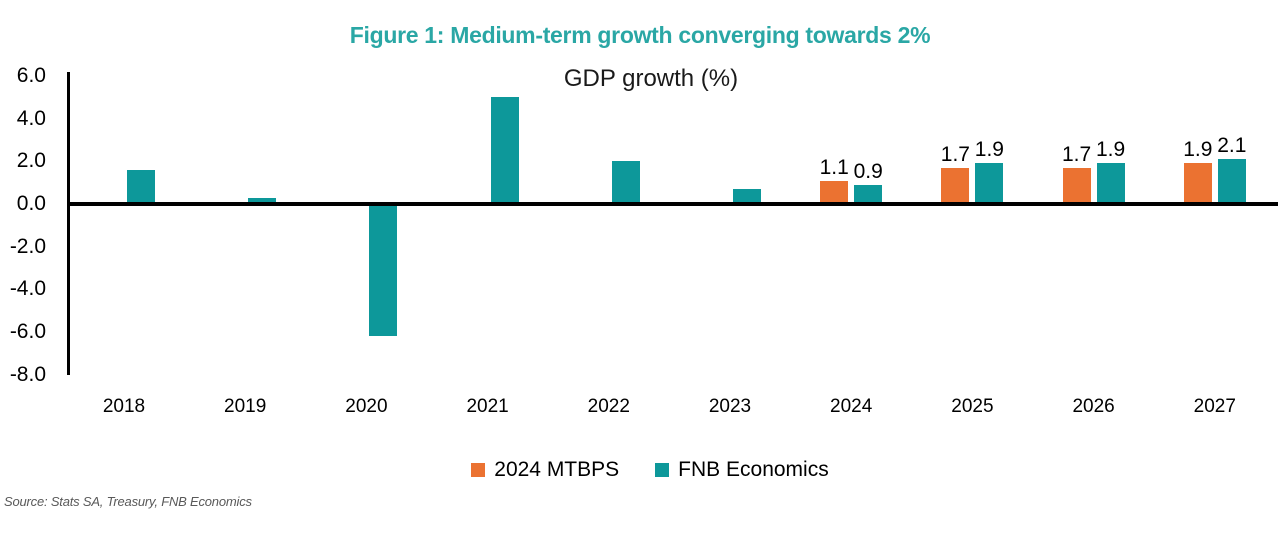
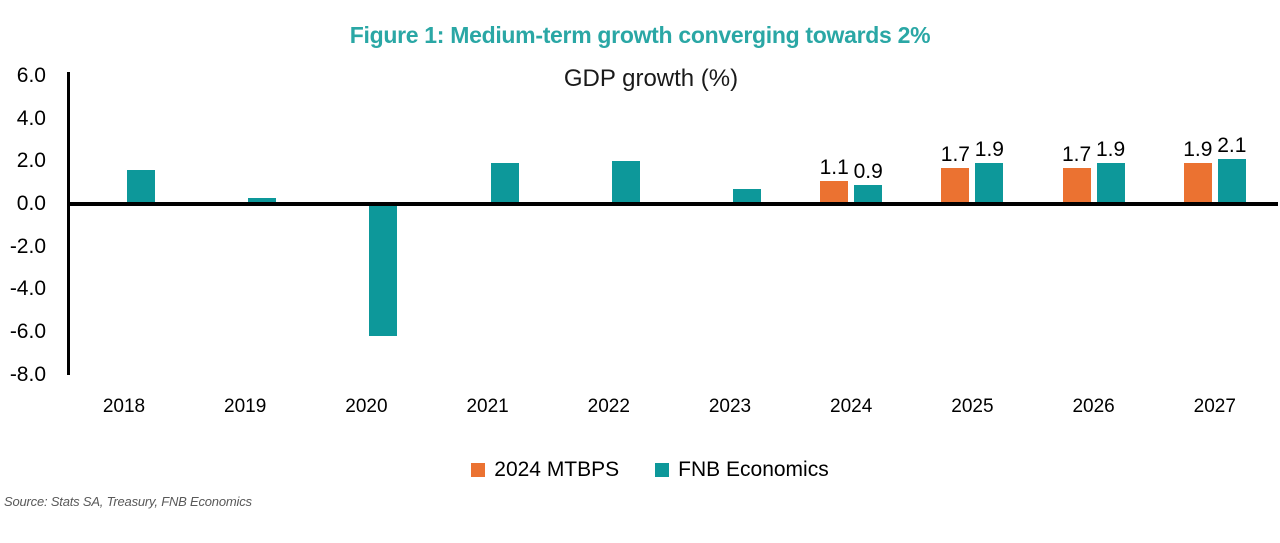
FNB Economics/2021: 5.0 -> 1.9
